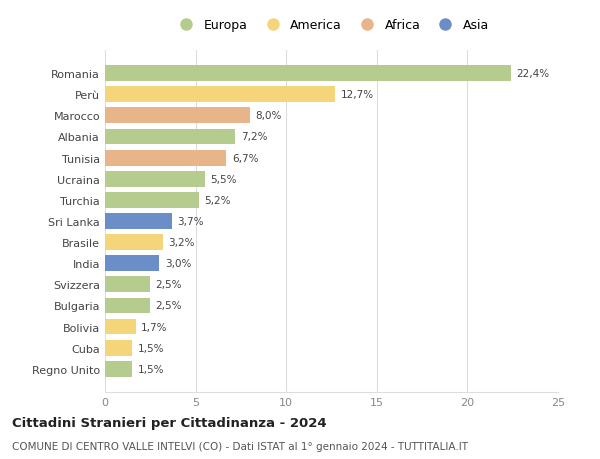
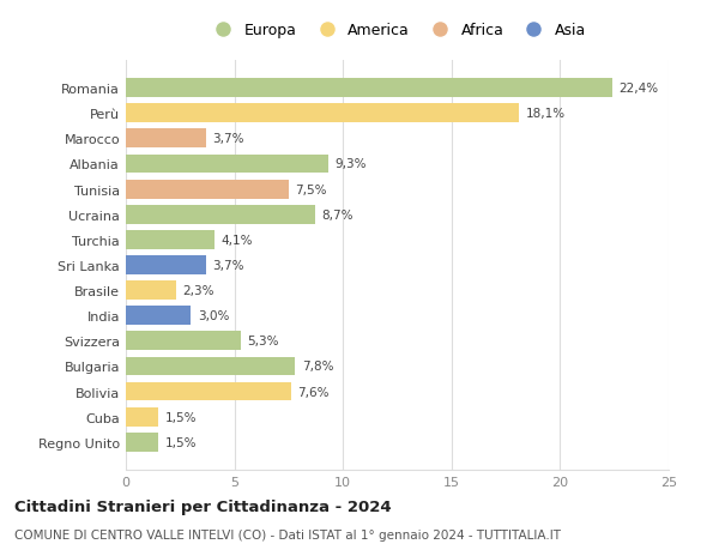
Perù: 12,7% -> 18,1%
Marocco: 8,0% -> 3,7%
Albania: 7,2% -> 9,3%
Tunisia: 6,7% -> 7,5%
Ucraina: 5,5% -> 8,7%
Turchia: 5,2% -> 4,1%
Brasile: 3,2% -> 2,3%
Svizzera: 2,5% -> 5,3%
Bulgaria: 2,5% -> 7,8%
Bolivia: 1,7% -> 7,6%
